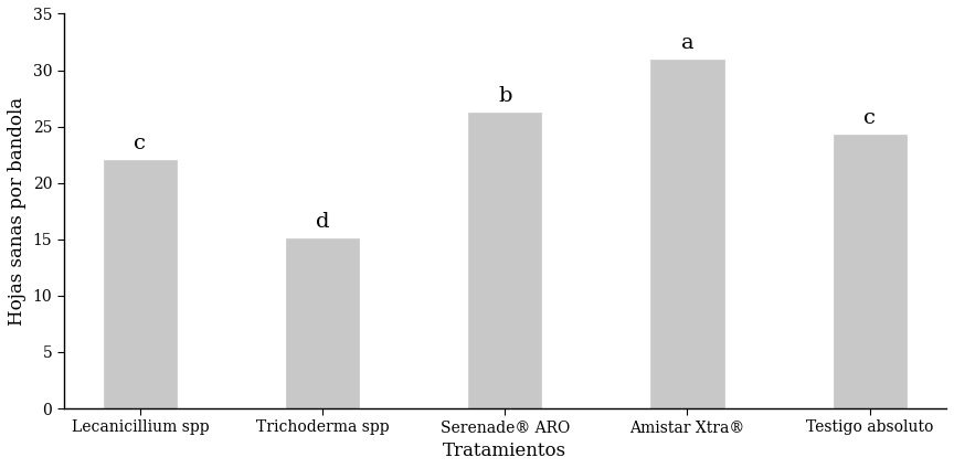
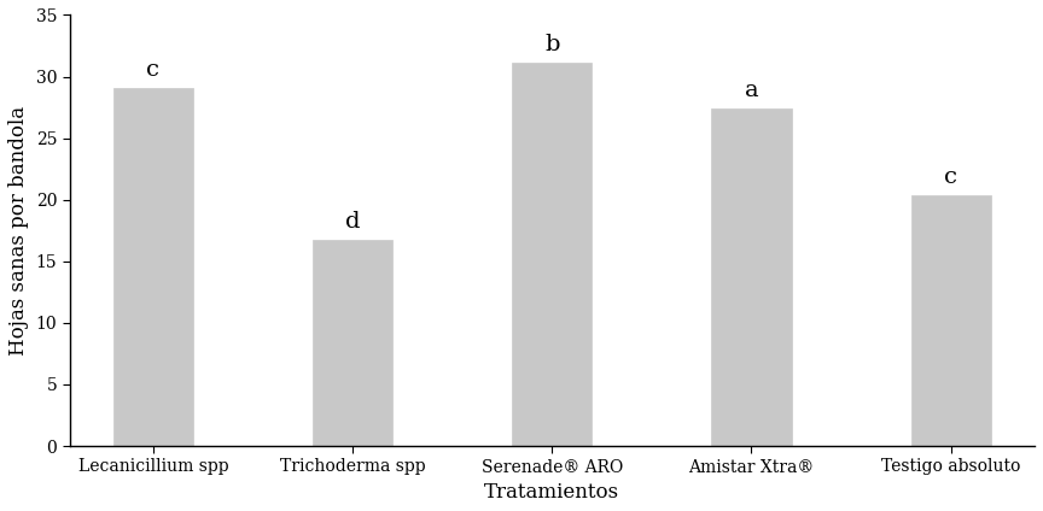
Lecanicillium spp: 22.0 -> 29.1
Trichoderma spp: 15.1 -> 16.7
Serenade® ARO: 26.2 -> 31.1
Amistar Xtra®: 30.9 -> 27.4
Testigo absoluto: 24.3 -> 20.4
